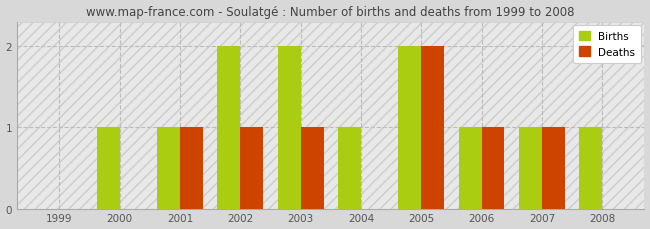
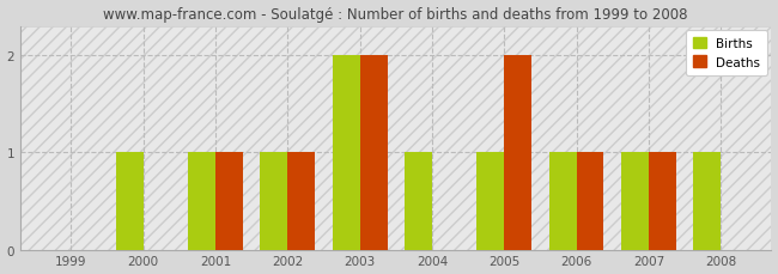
Births/2002: 2 -> 1
Deaths/2003: 1 -> 2
Births/2005: 2 -> 1
